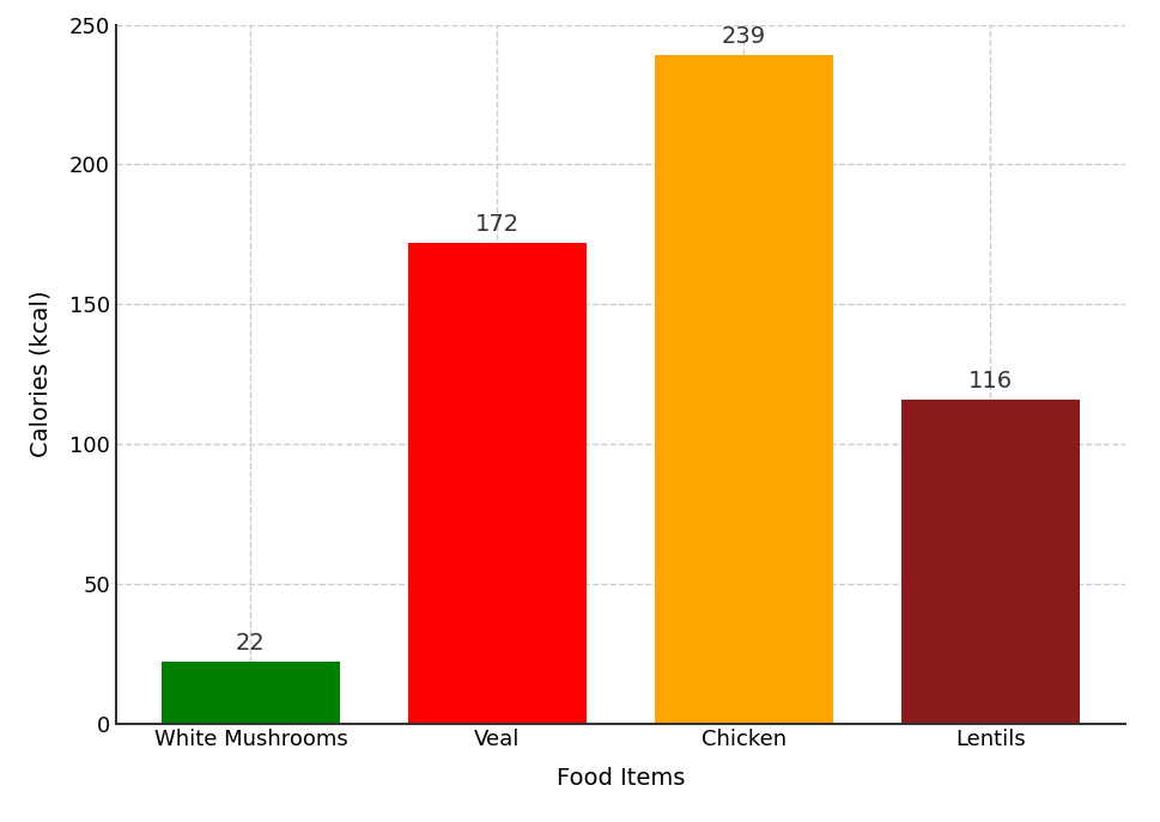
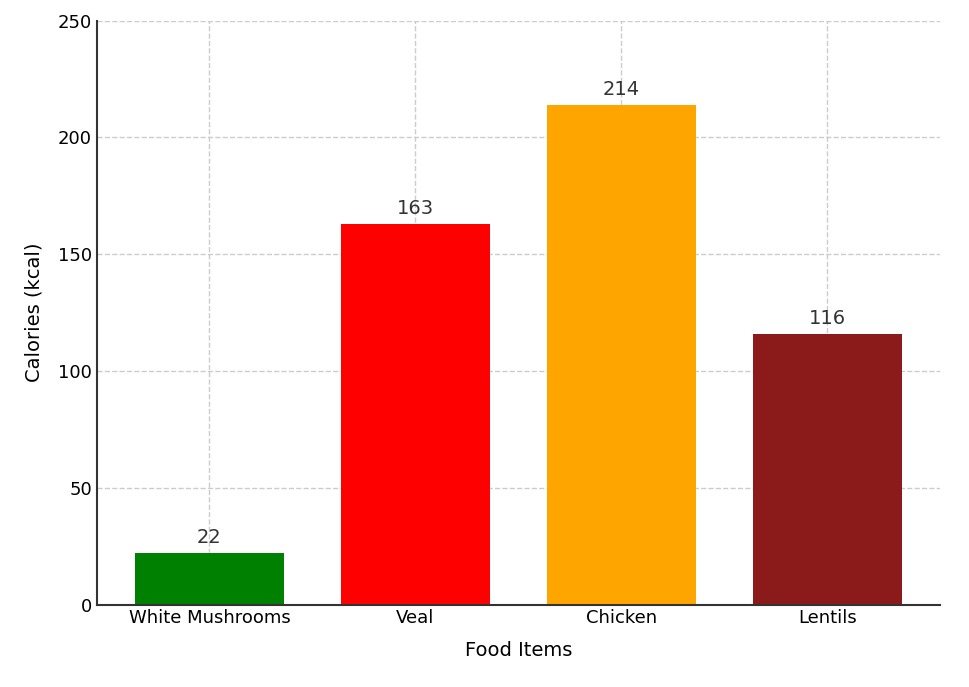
Veal: 172 -> 163
Chicken: 239 -> 214
